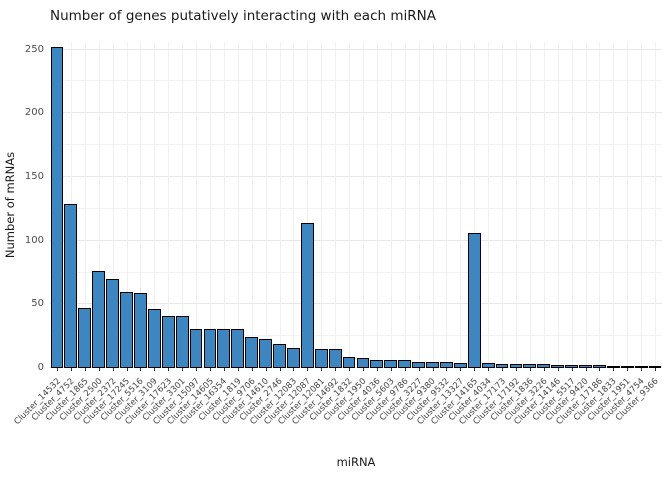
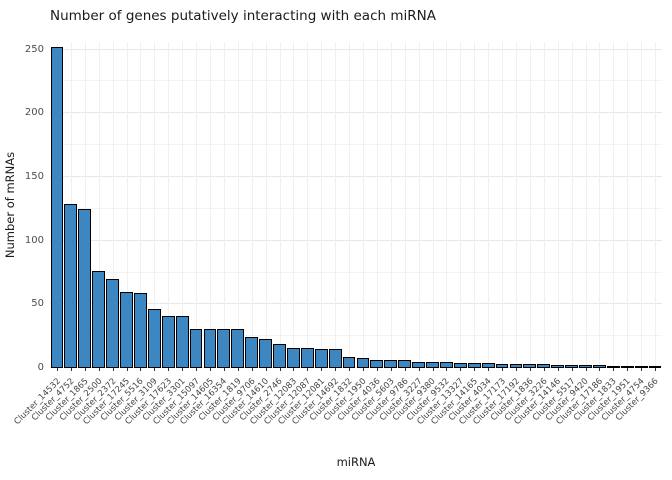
Cluster_1865: 47 -> 125
Cluster_12087: 114 -> 16
Cluster_14165: 106 -> 4
